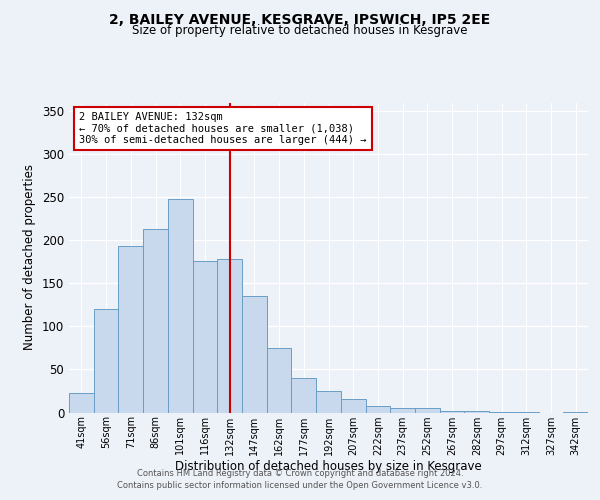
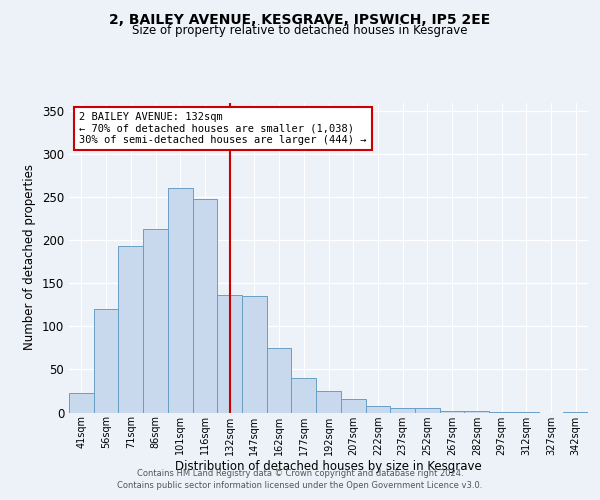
101sqm: 248 -> 261
116sqm: 176 -> 248
132sqm: 178 -> 137
